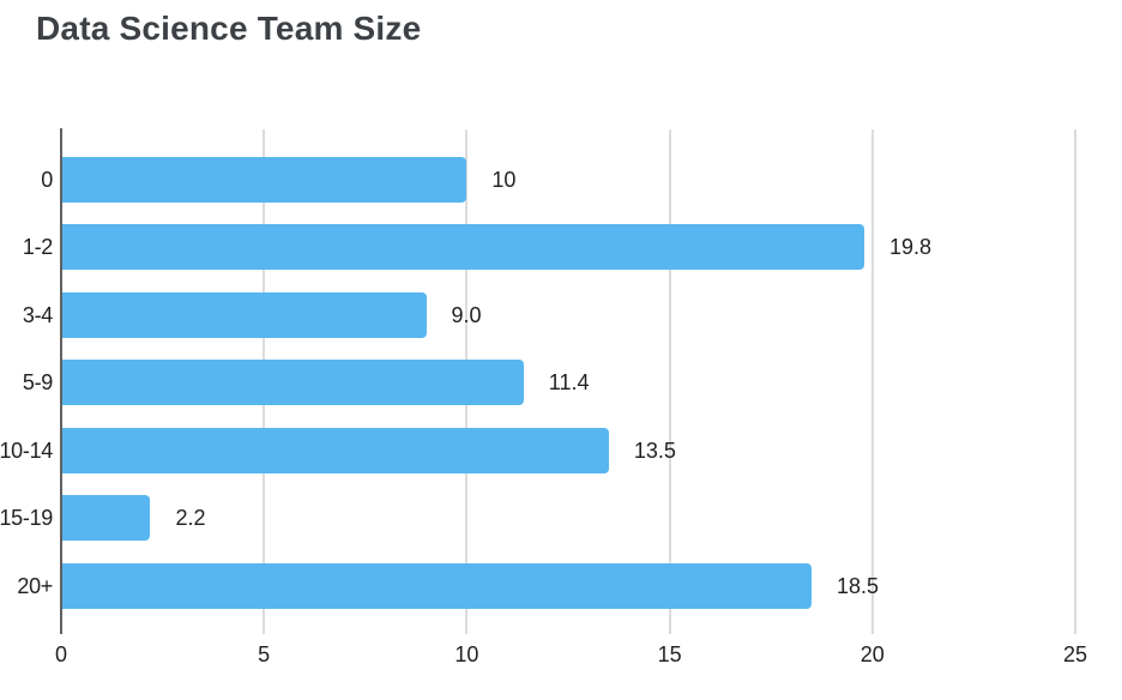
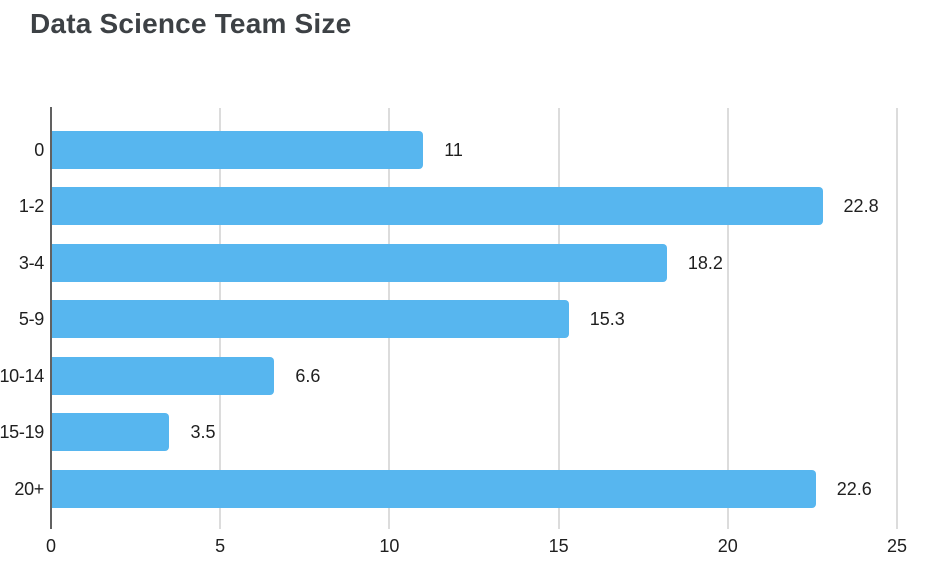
0: 10 -> 11
1-2: 19.8 -> 22.8
3-4: 9.0 -> 18.2
5-9: 11.4 -> 15.3
10-14: 13.5 -> 6.6
15-19: 2.2 -> 3.5
20+: 18.5 -> 22.6
